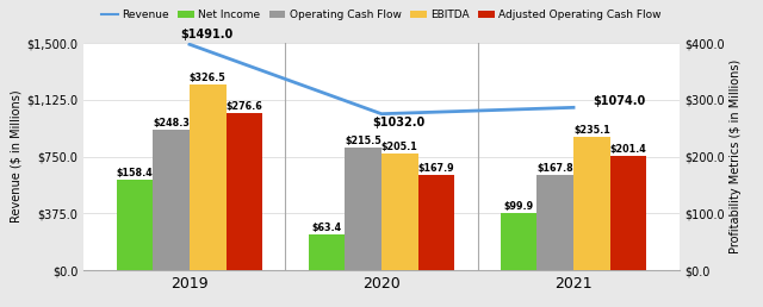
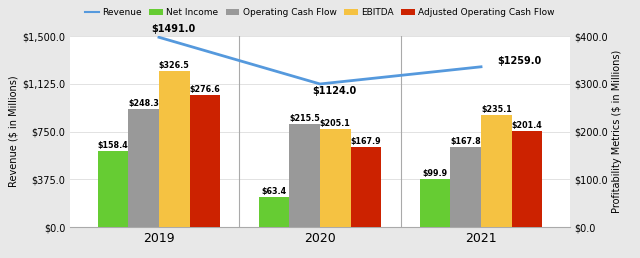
Revenue/2020: $1032.0 -> $1124.0
Revenue/2021: $1074.0 -> $1259.0
